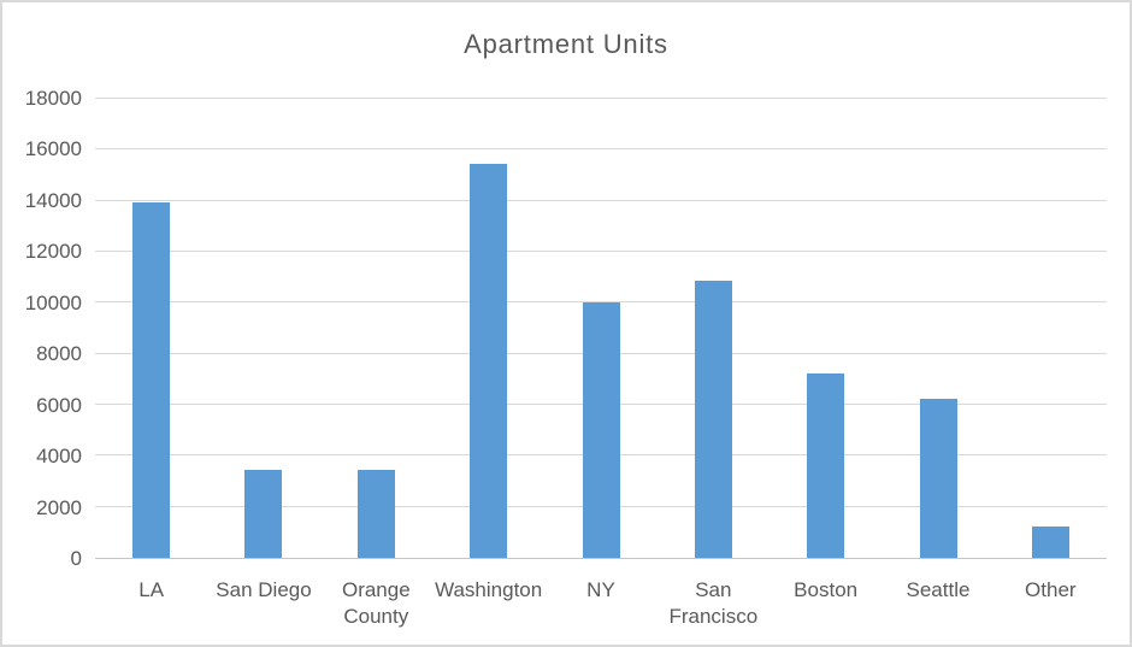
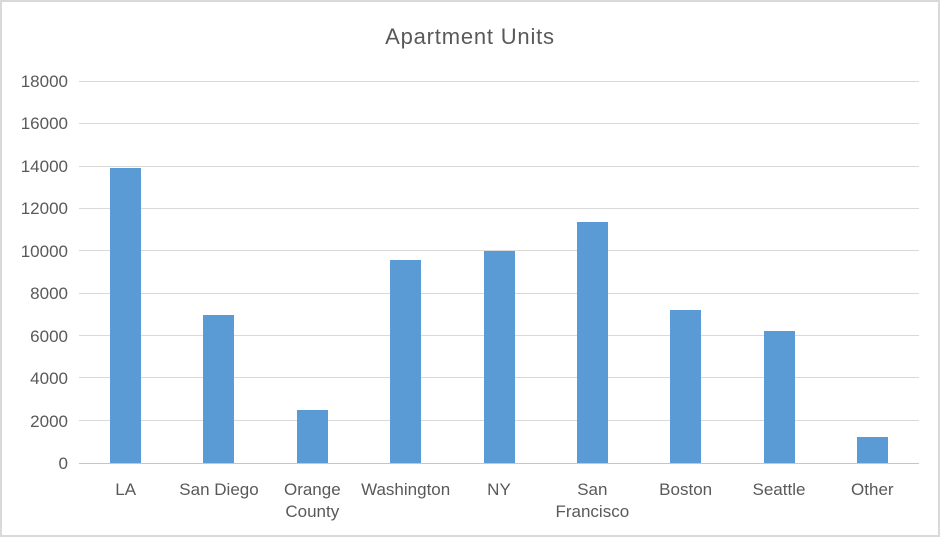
San Diego: 3400 -> 7000
Orange County: 3400 -> 2500
Washington: 15400 -> 9600
San Francisco: 10800 -> 11400
